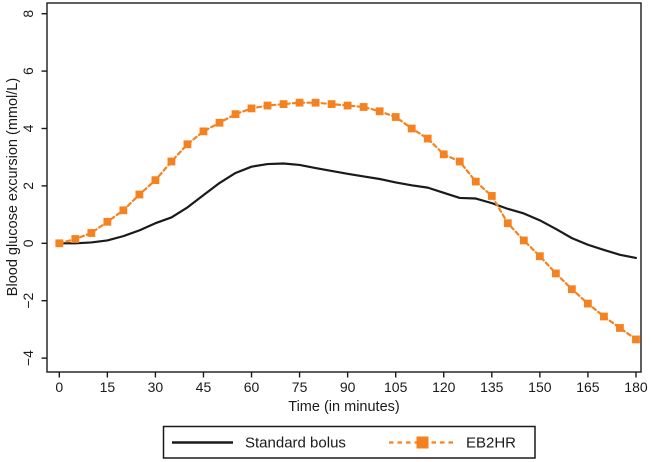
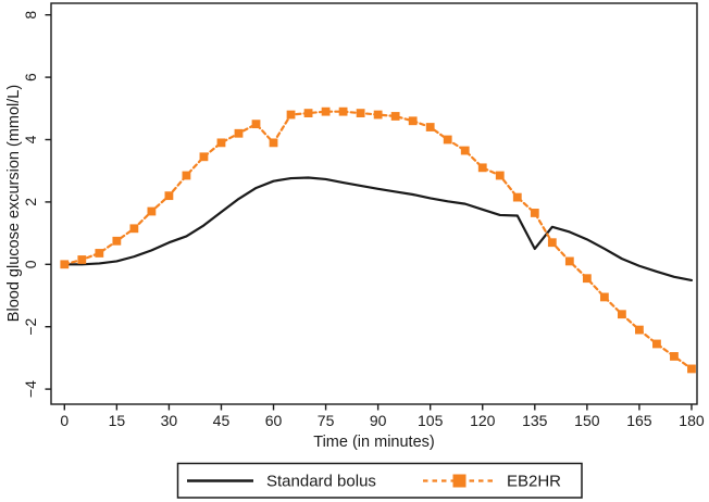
EB2HR/60: 4.7 -> 3.9
Standard bolus/135: 1.4 -> 0.5
